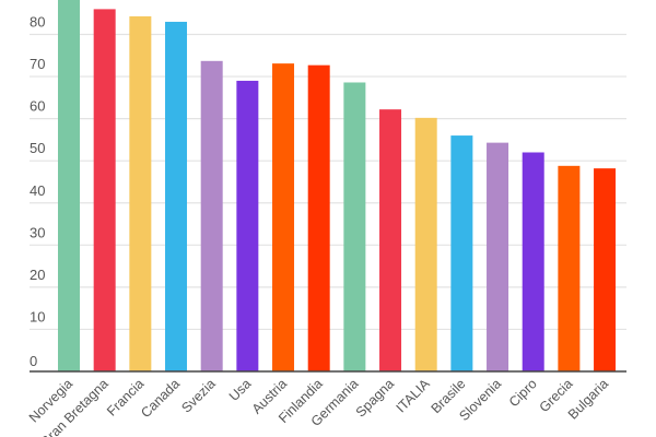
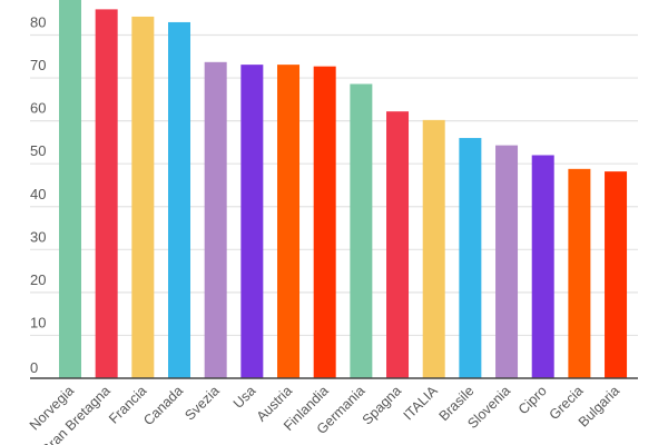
Usa: 69 -> 73
